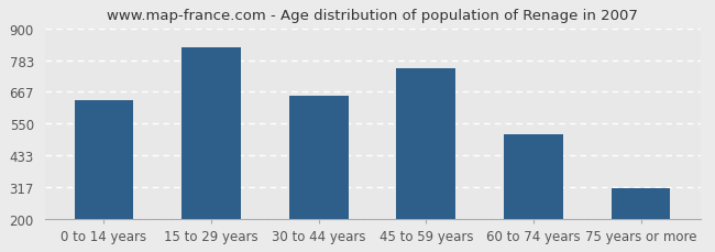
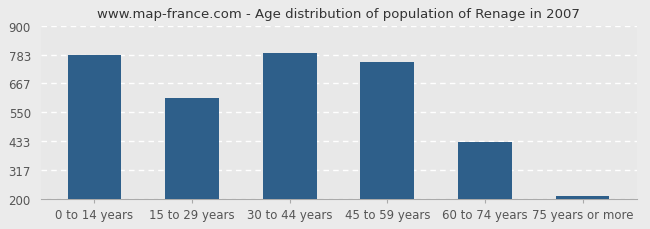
0 to 14 years: 635 -> 783
15 to 29 years: 830 -> 609
30 to 44 years: 650 -> 791
60 to 74 years: 510 -> 430
75 years or more: 310 -> 209
